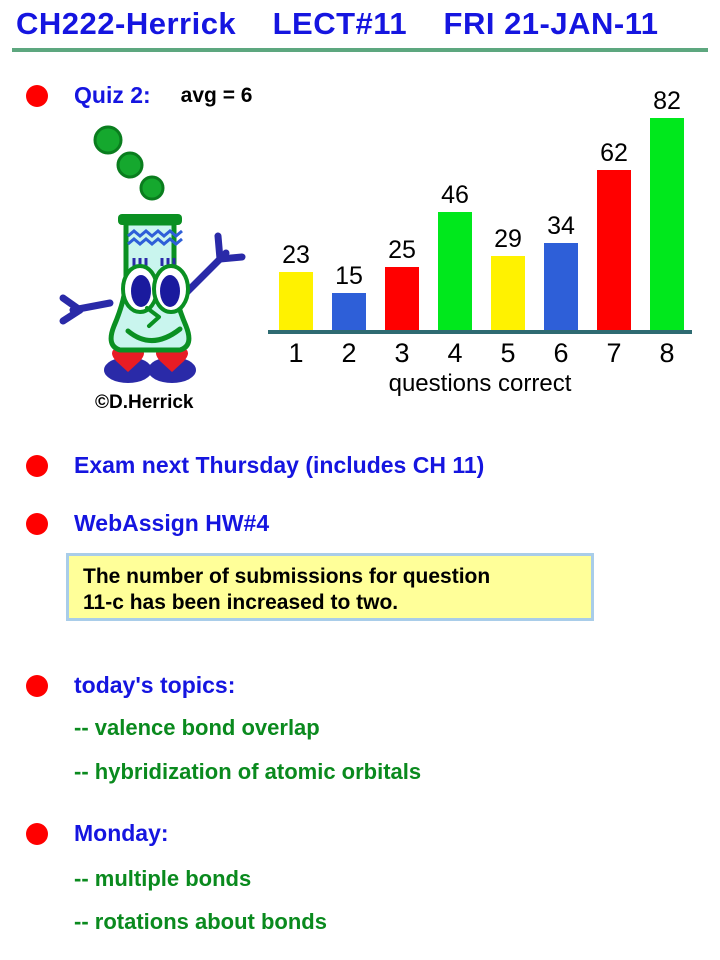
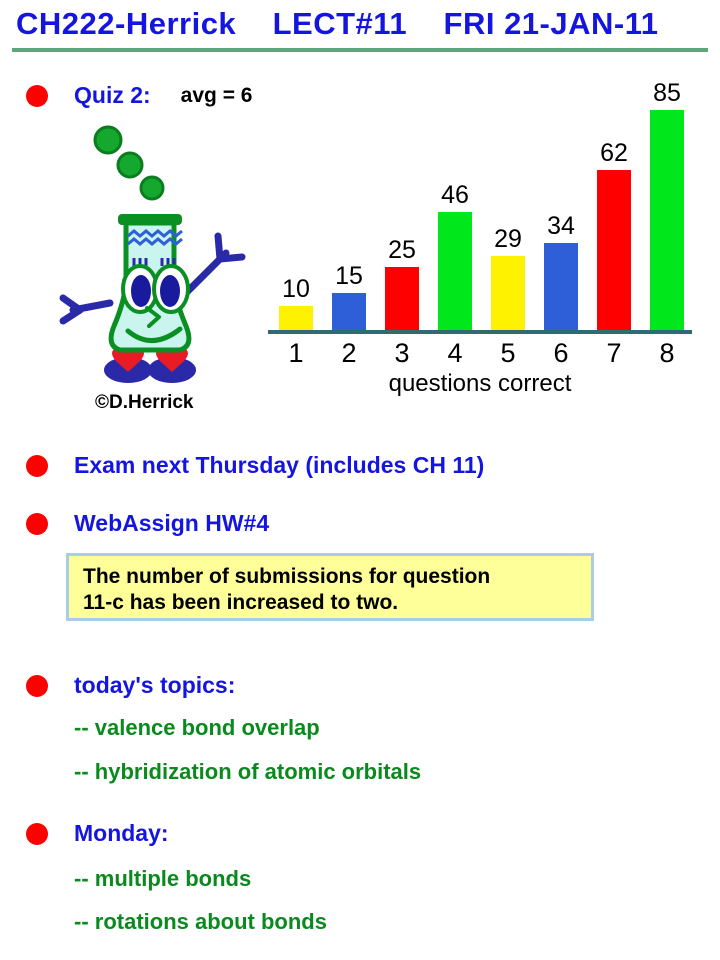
1: 23 -> 10
8: 82 -> 85
